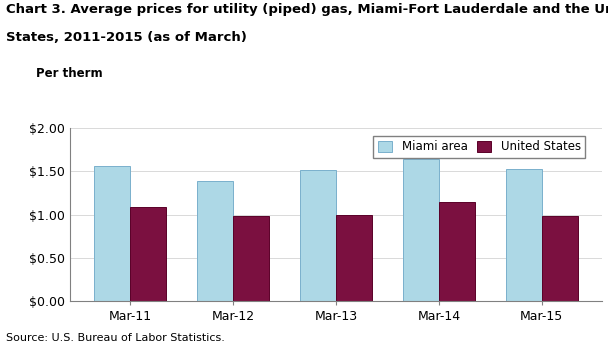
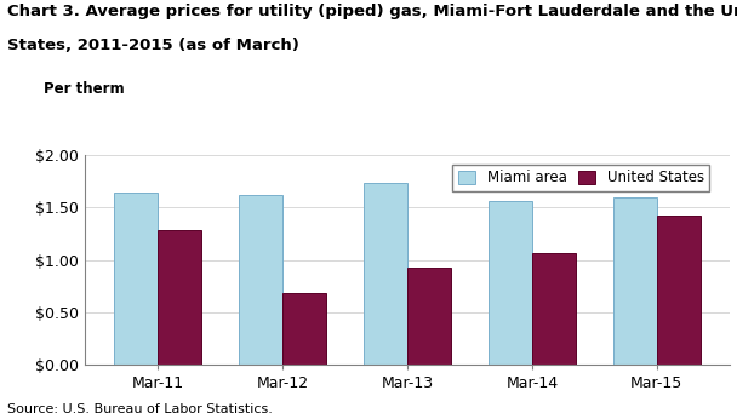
Miami area/Mar-11: $1.56 -> $1.64
United States/Mar-11: $1.08 -> $1.28
Miami area/Mar-12: $1.39 -> $1.62
United States/Mar-12: $0.98 -> $0.68
Miami area/Mar-13: $1.52 -> $1.74
United States/Mar-13: $1.00 -> $0.92
Miami area/Mar-14: $1.65 -> $1.56
United States/Mar-14: $1.15 -> $1.06
Miami area/Mar-15: $1.52 -> $1.60
United States/Mar-15: $0.98 -> $1.42
